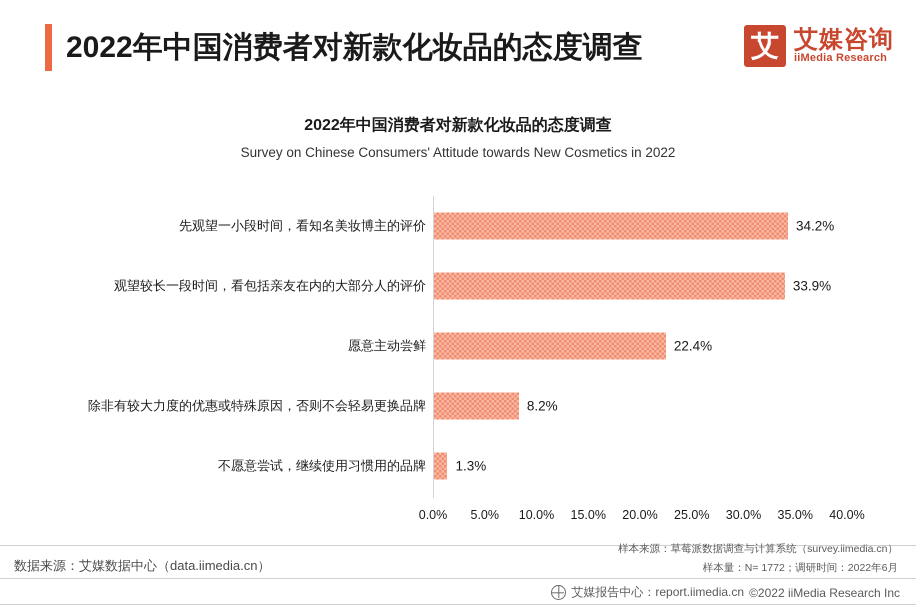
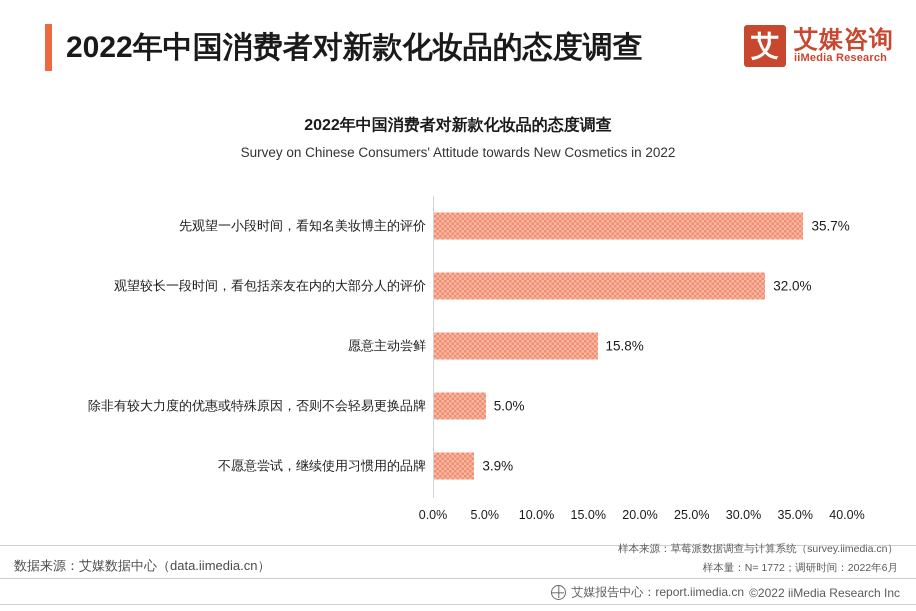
先观望一小段时间，看知名美妆博主的评价: 34.2% -> 35.7%
观望较长一段时间，看包括亲友在内的大部分人的评价: 33.9% -> 32.0%
愿意主动尝鲜: 22.4% -> 15.8%
除非有较大力度的优惠或特殊原因，否则不会轻易更换品牌: 8.2% -> 5.0%
不愿意尝试，继续使用习惯用的品牌: 1.3% -> 3.9%
